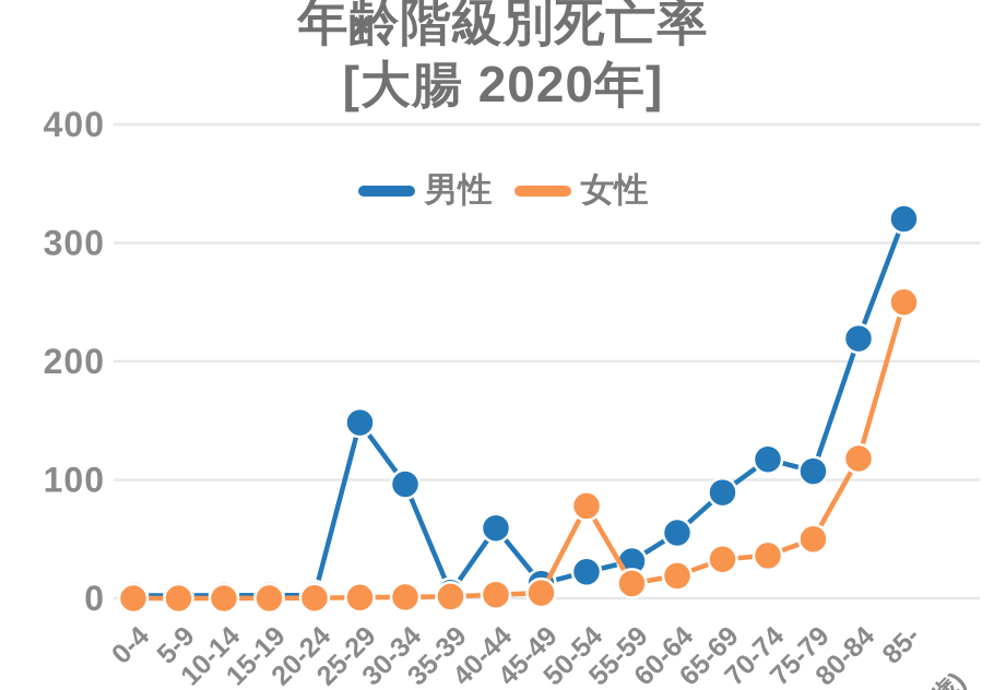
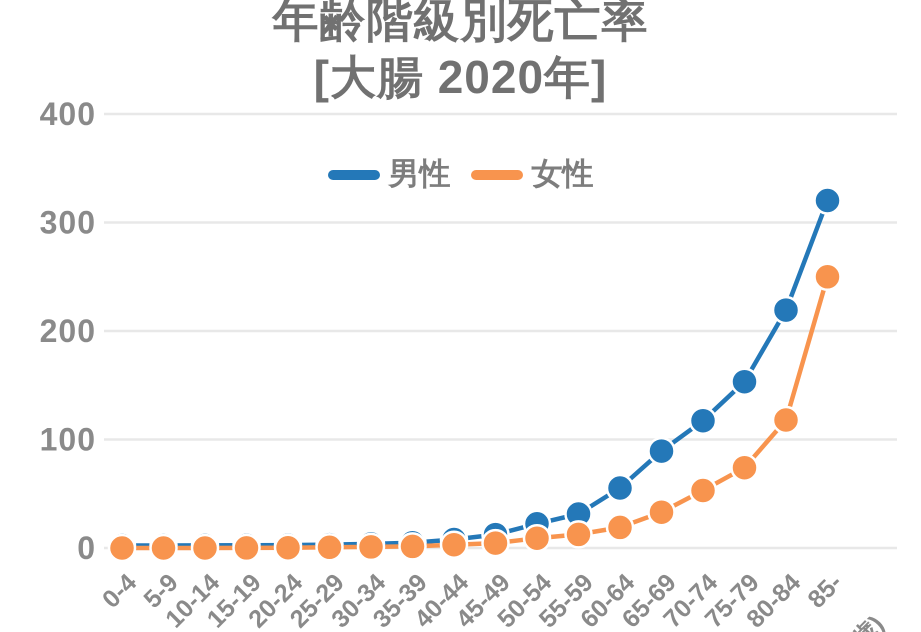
男性/25-29: 146 -> 1
男性/30-34: 94 -> 2
男性/40-44: 57 -> 6
女性/50-54: 78 -> 9
女性/70-74: 36 -> 53
男性/75-79: 105 -> 151
女性/75-79: 50 -> 74
